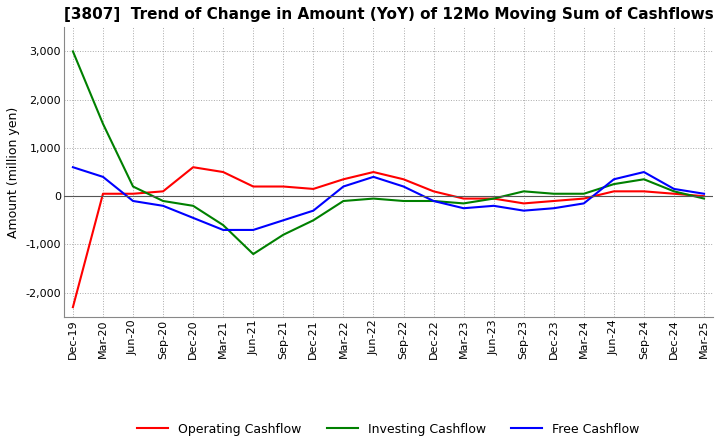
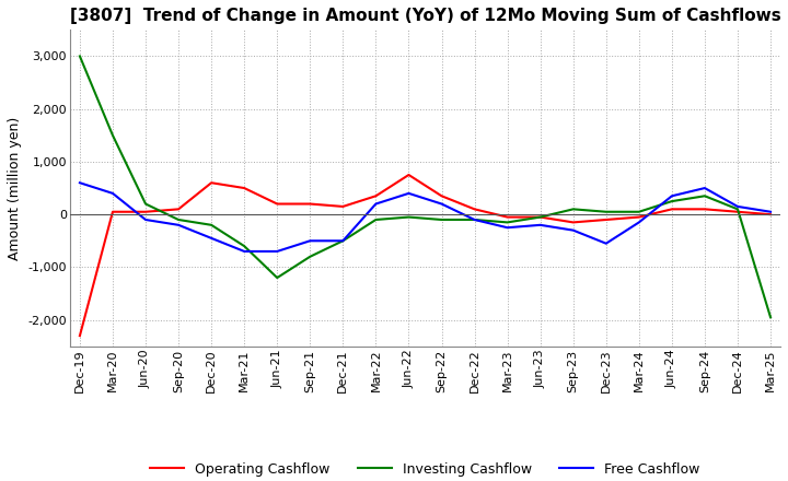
Free Cashflow/Dec-21: -300 -> -500
Operating Cashflow/Jun-22: 500 -> 750
Free Cashflow/Dec-23: -250 -> -550
Investing Cashflow/Mar-25: -50 -> -1,950
